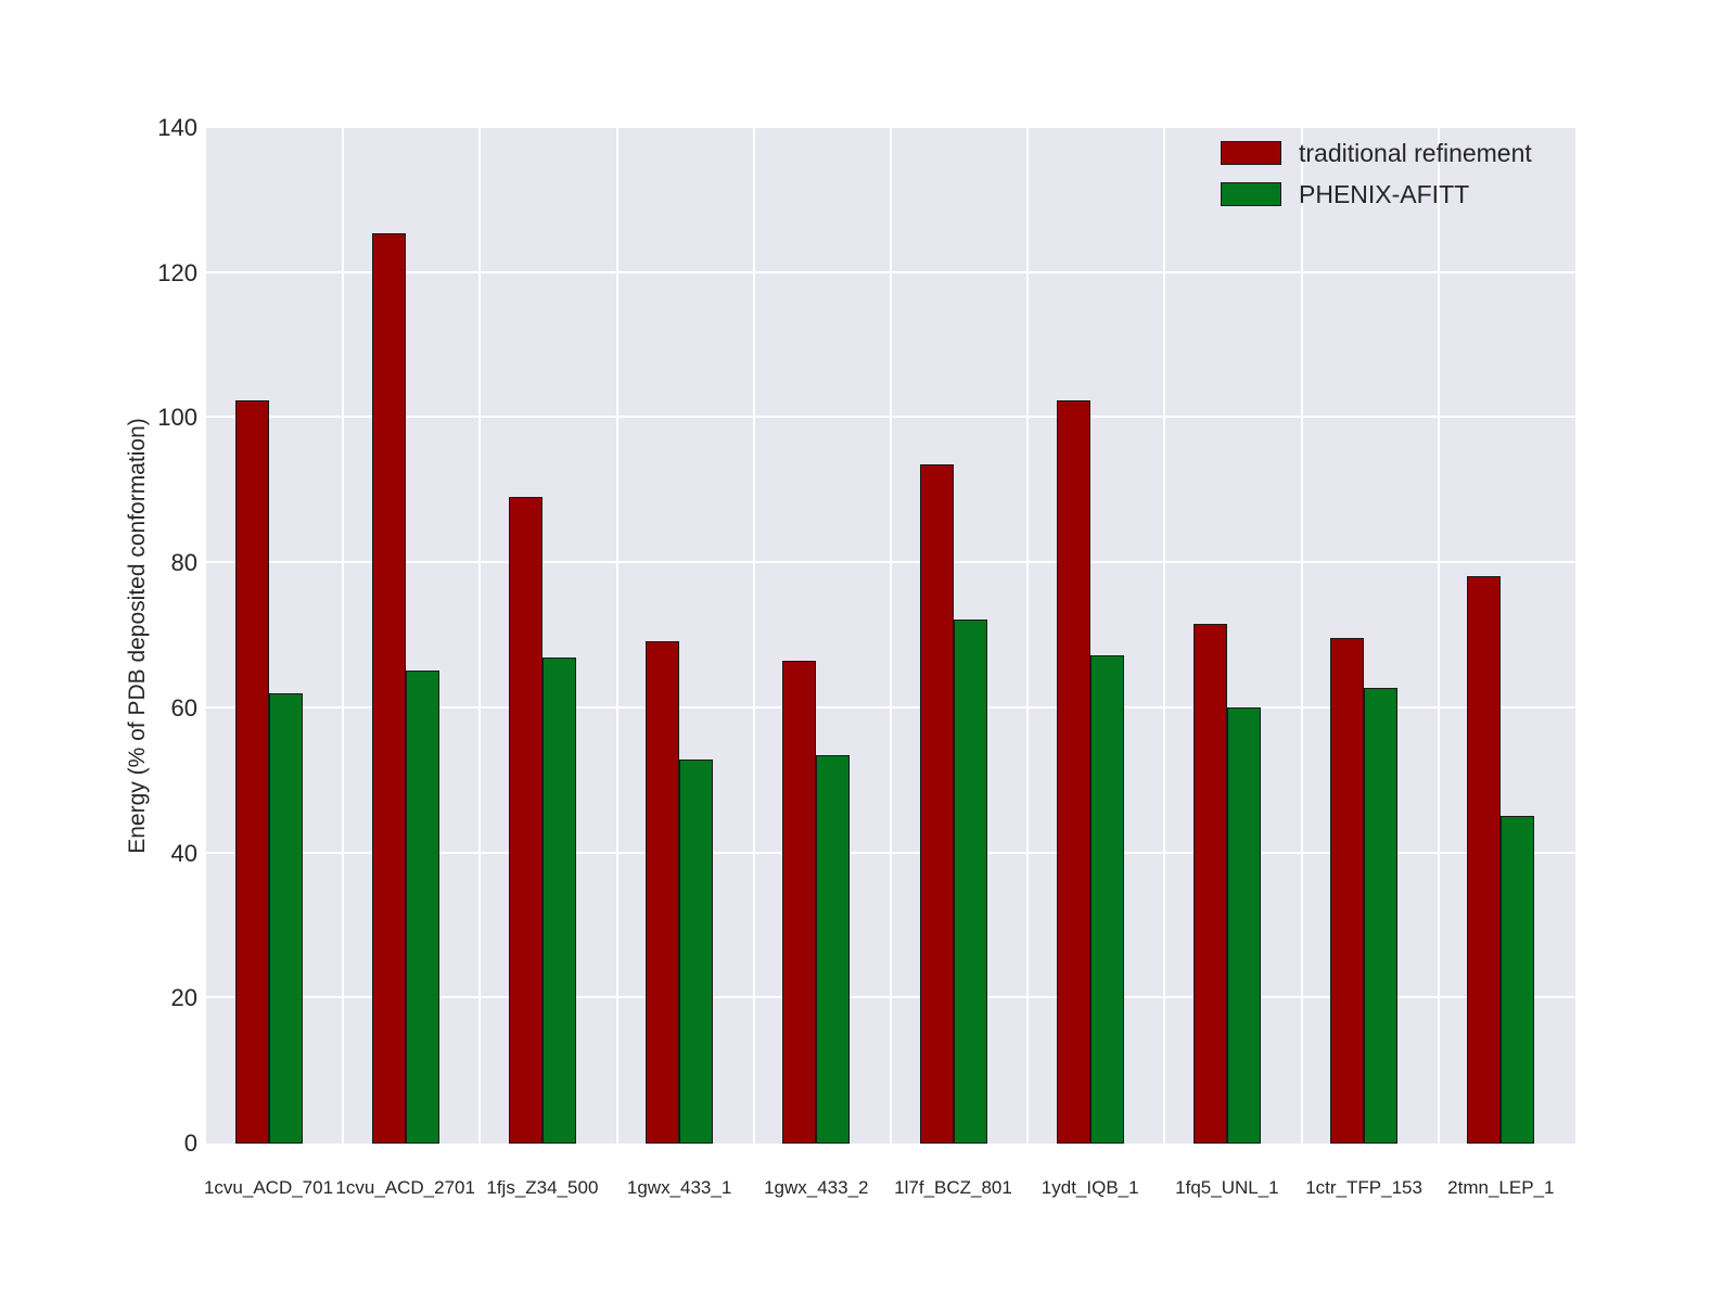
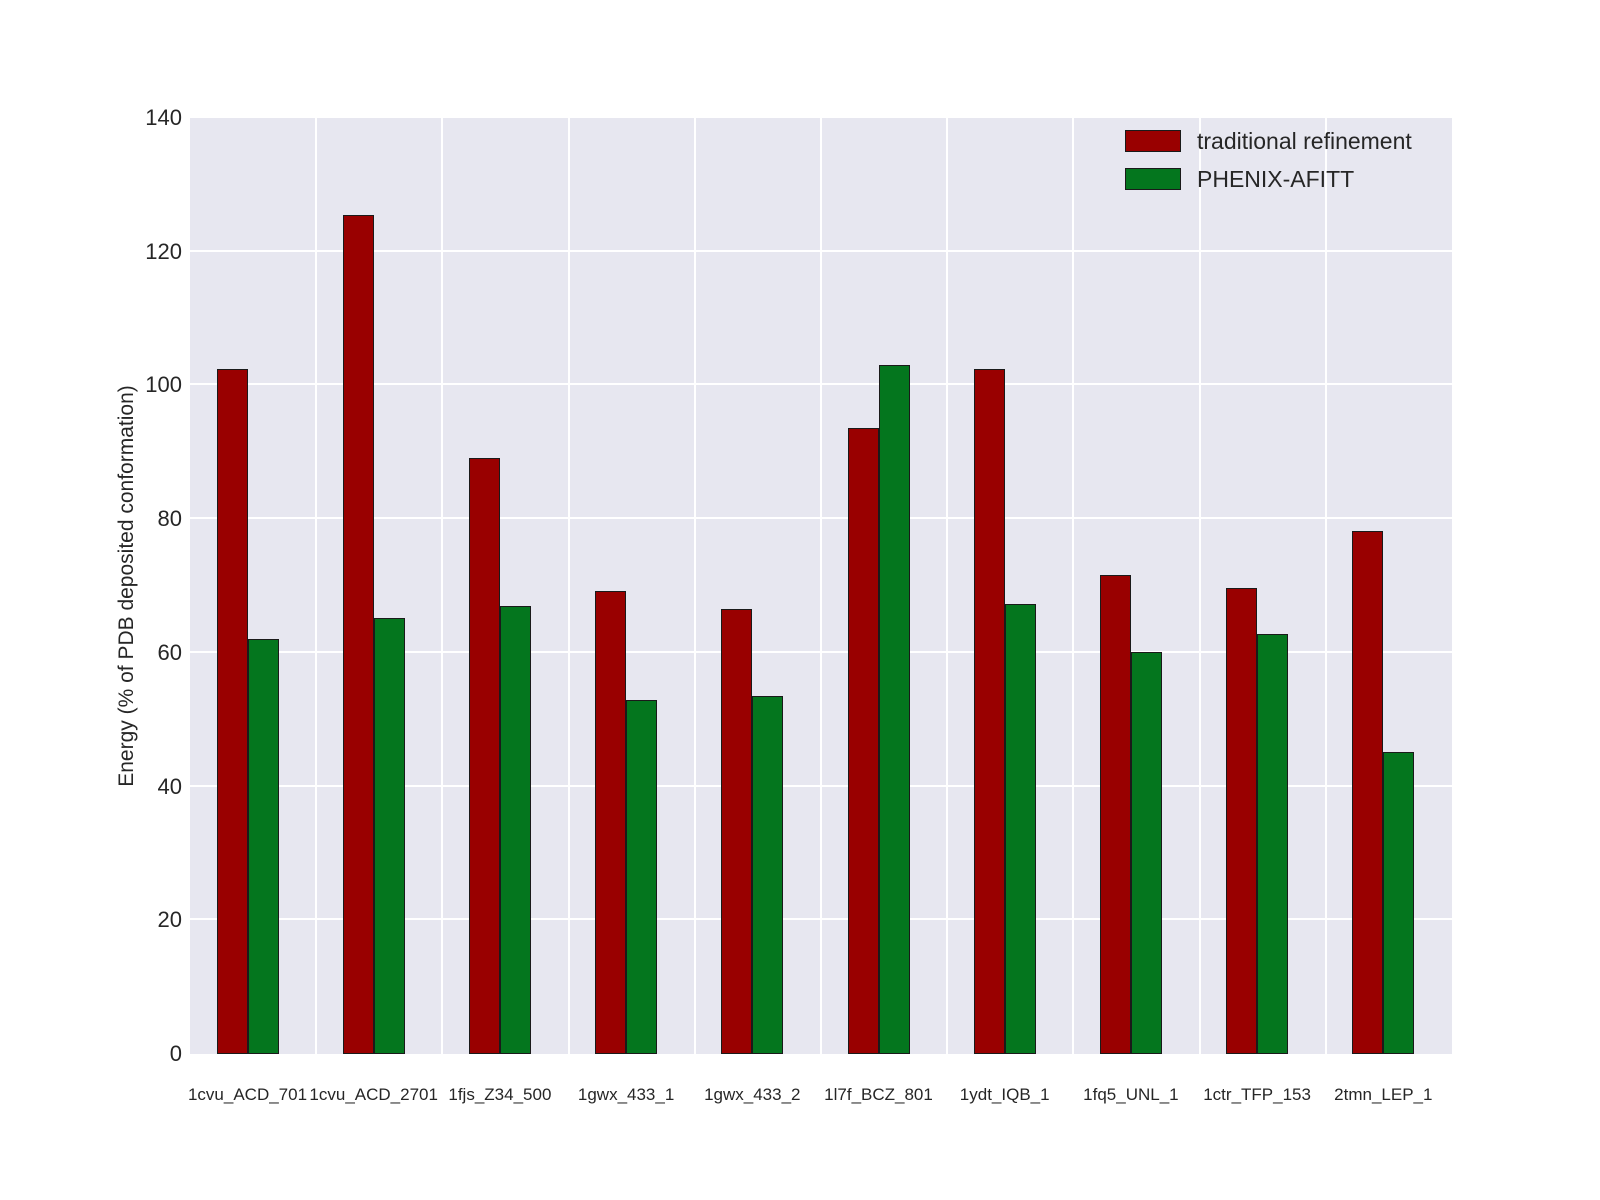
PHENIX-AFITT/1l7f_BCZ_801: 72 -> 103
